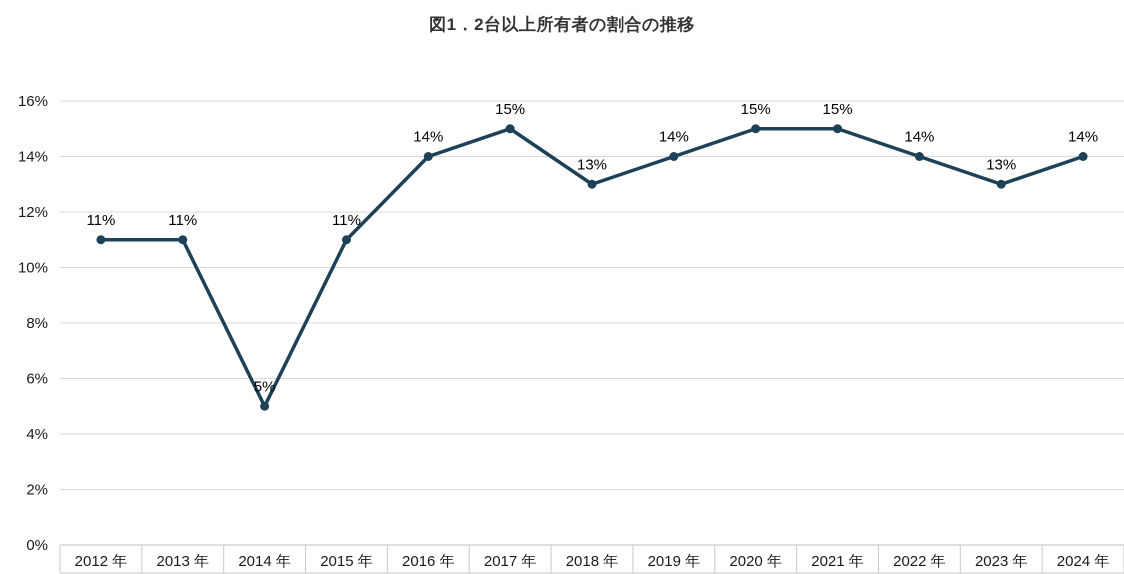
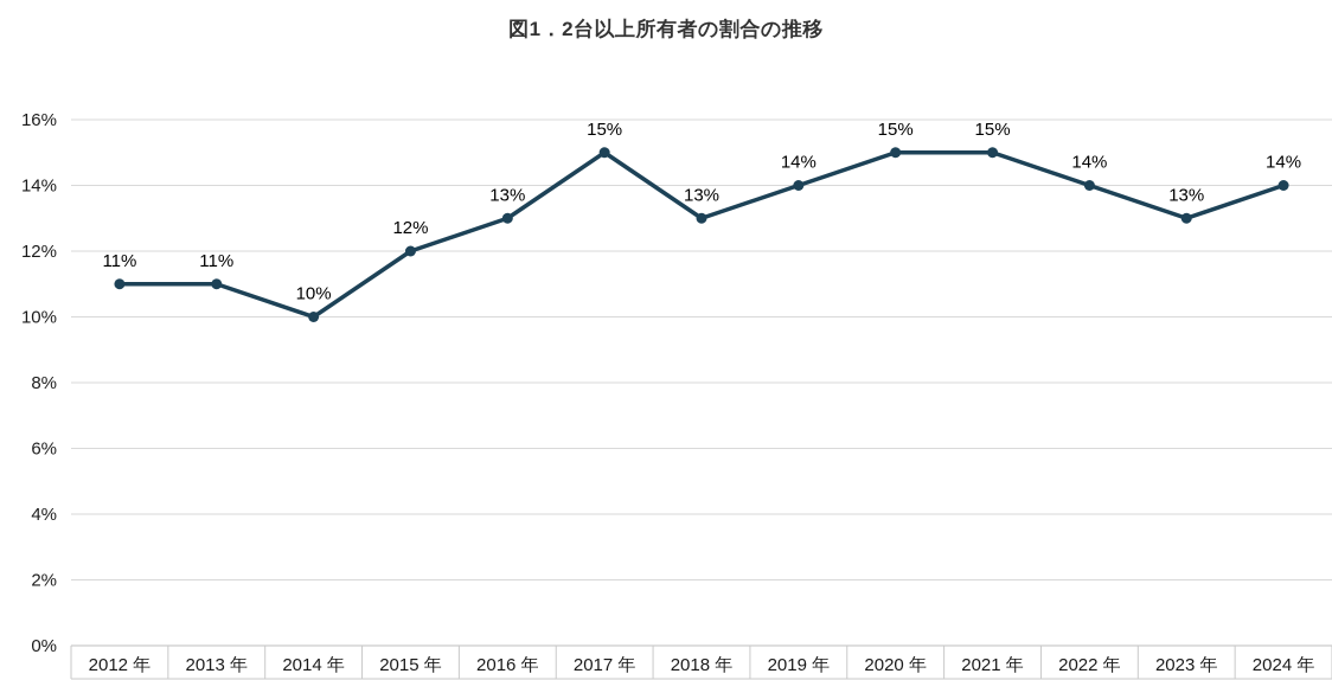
2014 年: 5% -> 10%
2015 年: 11% -> 12%
2016 年: 14% -> 13%
